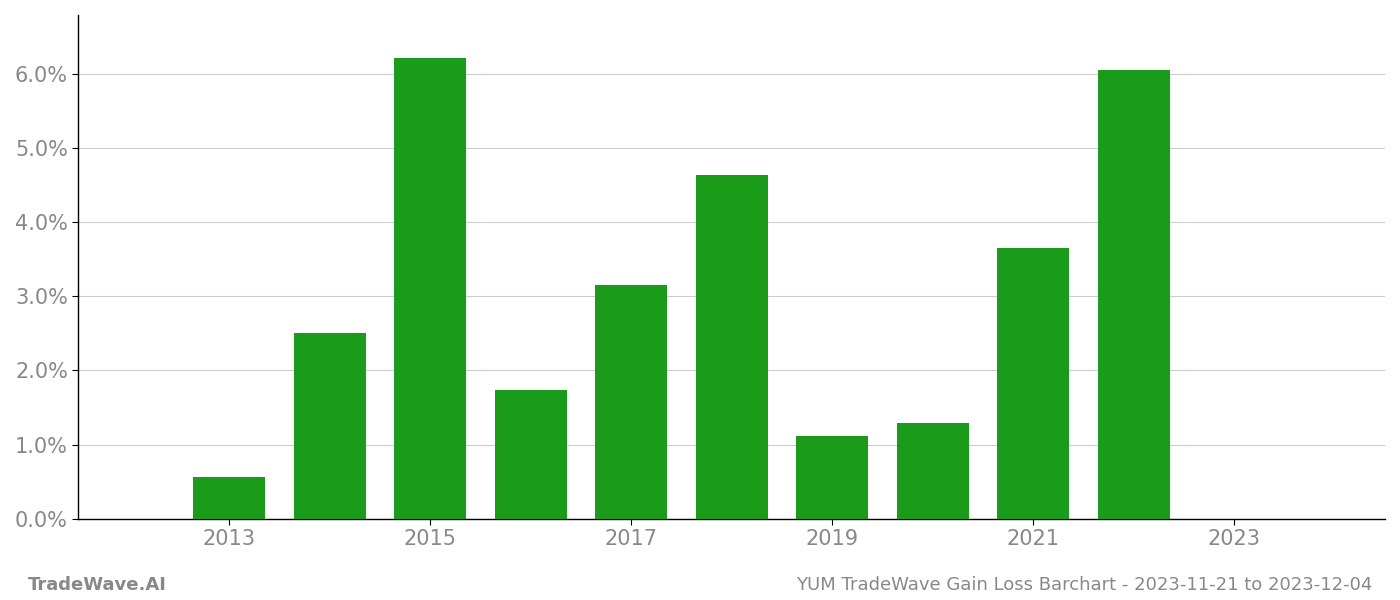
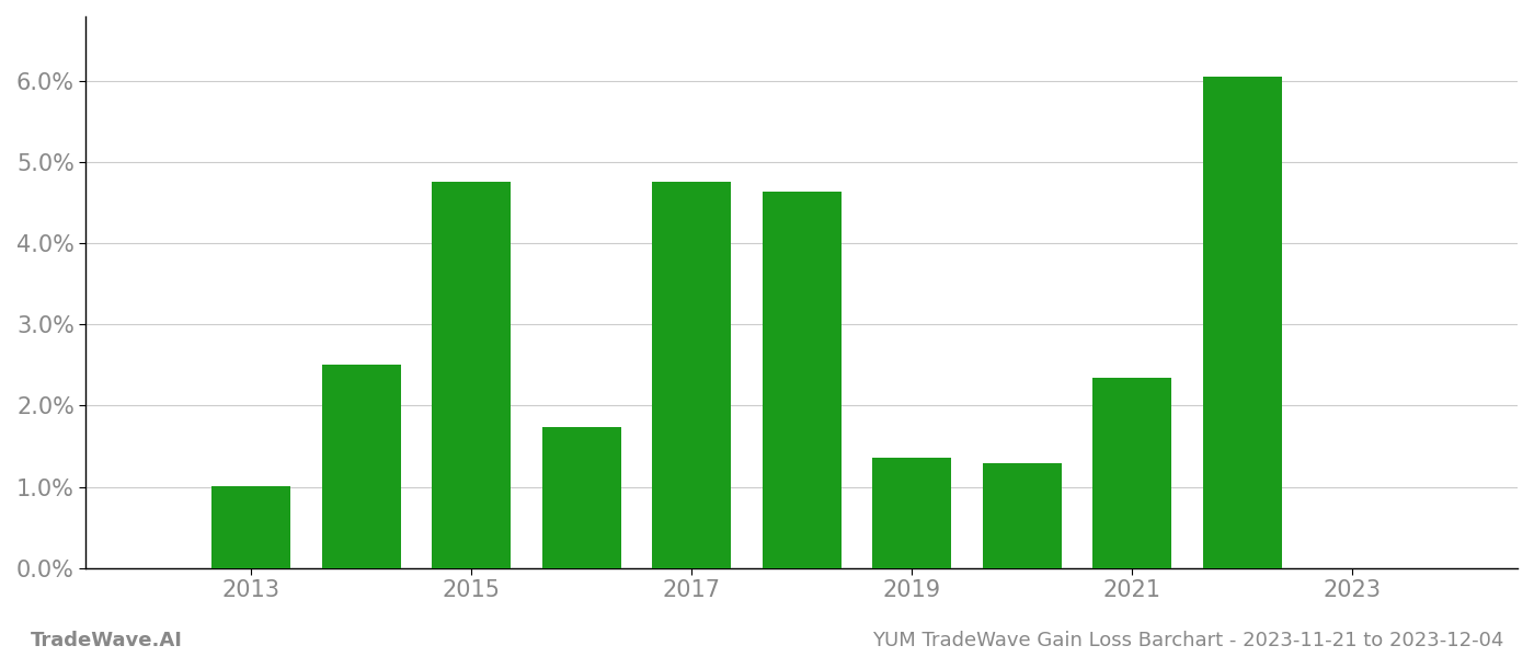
2013: 0.56% -> 1.00%
2015: 6.22% -> 4.76%
2017: 3.16% -> 4.76%
2019: 1.12% -> 1.35%
2021: 3.66% -> 2.34%
